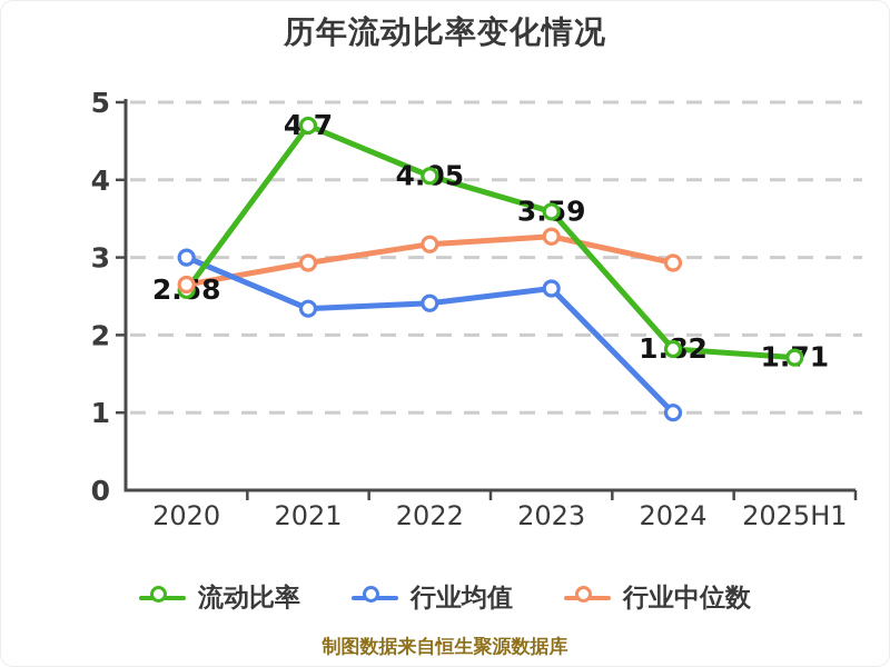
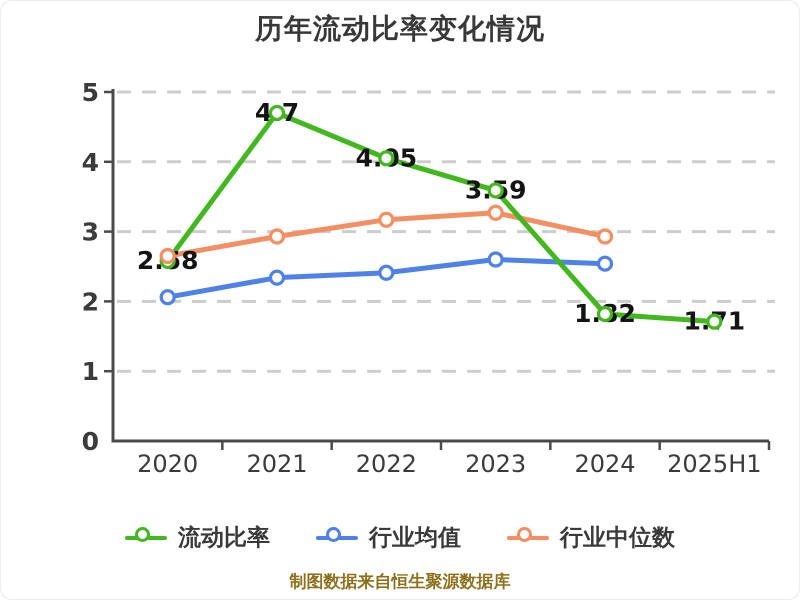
行业均值/2020: 3.0 -> 2.1
行业均值/2024: 1.0 -> 2.5
